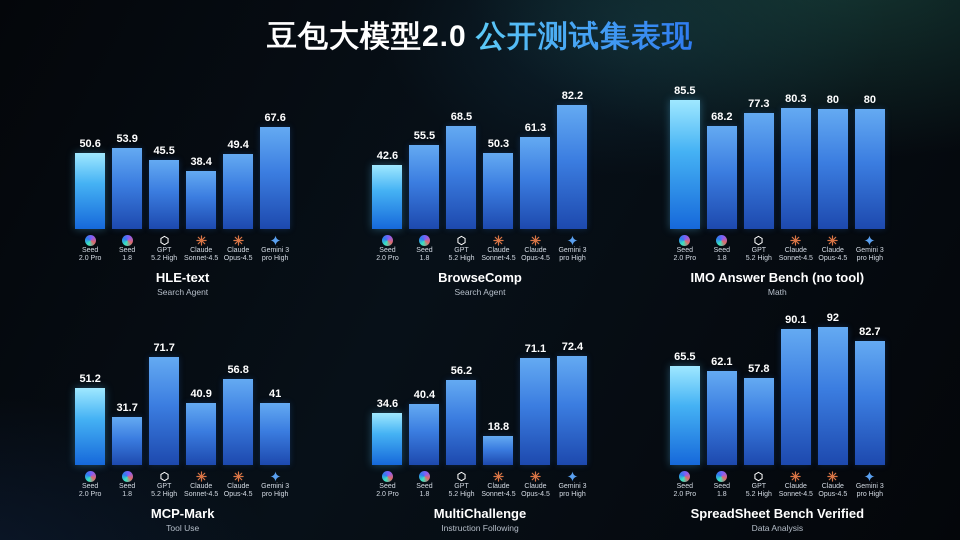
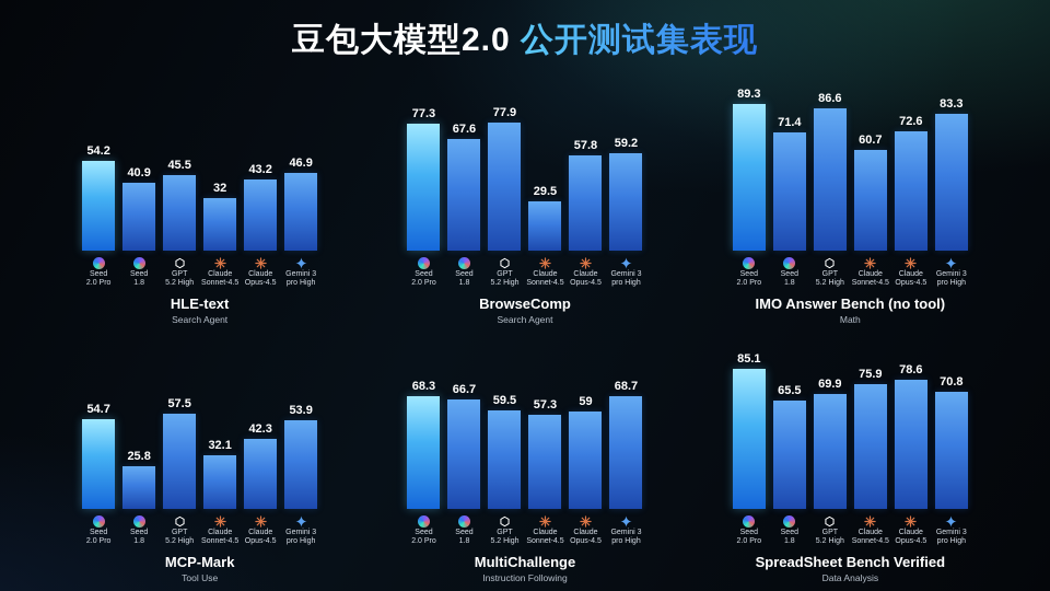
HLE-text/Seed 2.0 Pro: 50.6 -> 54.2
HLE-text/Seed 1.8: 53.9 -> 40.9
HLE-text/Claude Sonnet-4.5: 38.4 -> 32
HLE-text/Claude Opus-4.5: 49.4 -> 43.2
HLE-text/Gemini 3 pro High: 67.6 -> 46.9
BrowseComp/Seed 2.0 Pro: 42.6 -> 77.3
BrowseComp/Seed 1.8: 55.5 -> 67.6
BrowseComp/GPT 5.2 High: 68.5 -> 77.9
BrowseComp/Claude Sonnet-4.5: 50.3 -> 29.5
BrowseComp/Claude Opus-4.5: 61.3 -> 57.8
BrowseComp/Gemini 3 pro High: 82.2 -> 59.2
IMO Answer Bench (no tool)/Seed 2.0 Pro: 85.5 -> 89.3
IMO Answer Bench (no tool)/Seed 1.8: 68.2 -> 71.4
IMO Answer Bench (no tool)/GPT 5.2 High: 77.3 -> 86.6
IMO Answer Bench (no tool)/Claude Sonnet-4.5: 80.3 -> 60.7
IMO Answer Bench (no tool)/Claude Opus-4.5: 80 -> 72.6
IMO Answer Bench (no tool)/Gemini 3 pro High: 80 -> 83.3
MCP-Mark/Seed 2.0 Pro: 51.2 -> 54.7
MCP-Mark/Seed 1.8: 31.7 -> 25.8
MCP-Mark/GPT 5.2 High: 71.7 -> 57.5
MCP-Mark/Claude Sonnet-4.5: 40.9 -> 32.1
MCP-Mark/Claude Opus-4.5: 56.8 -> 42.3
MCP-Mark/Gemini 3 pro High: 41 -> 53.9
MultiChallenge/Seed 2.0 Pro: 34.6 -> 68.3
MultiChallenge/Seed 1.8: 40.4 -> 66.7
MultiChallenge/GPT 5.2 High: 56.2 -> 59.5
MultiChallenge/Claude Sonnet-4.5: 18.8 -> 57.3
MultiChallenge/Claude Opus-4.5: 71.1 -> 59
MultiChallenge/Gemini 3 pro High: 72.4 -> 68.7
SpreadSheet Bench Verified/Seed 2.0 Pro: 65.5 -> 85.1
SpreadSheet Bench Verified/Seed 1.8: 62.1 -> 65.5
SpreadSheet Bench Verified/GPT 5.2 High: 57.8 -> 69.9
SpreadSheet Bench Verified/Claude Sonnet-4.5: 90.1 -> 75.9
SpreadSheet Bench Verified/Claude Opus-4.5: 92 -> 78.6
SpreadSheet Bench Verified/Gemini 3 pro High: 82.7 -> 70.8
